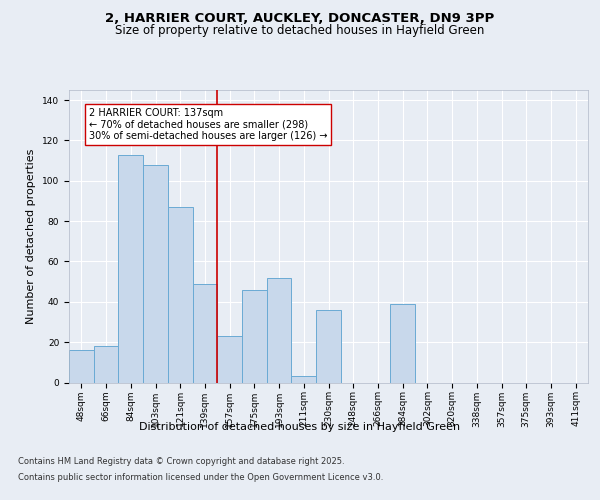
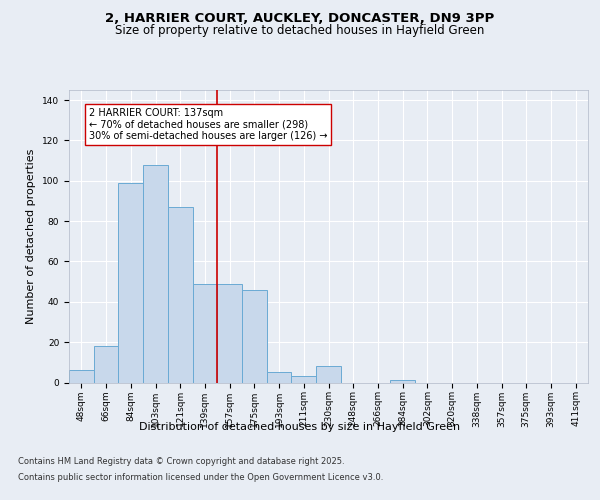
48sqm: 16 -> 6
84sqm: 113 -> 99
157sqm: 23 -> 49
193sqm: 52 -> 5
230sqm: 36 -> 8
284sqm: 39 -> 1
